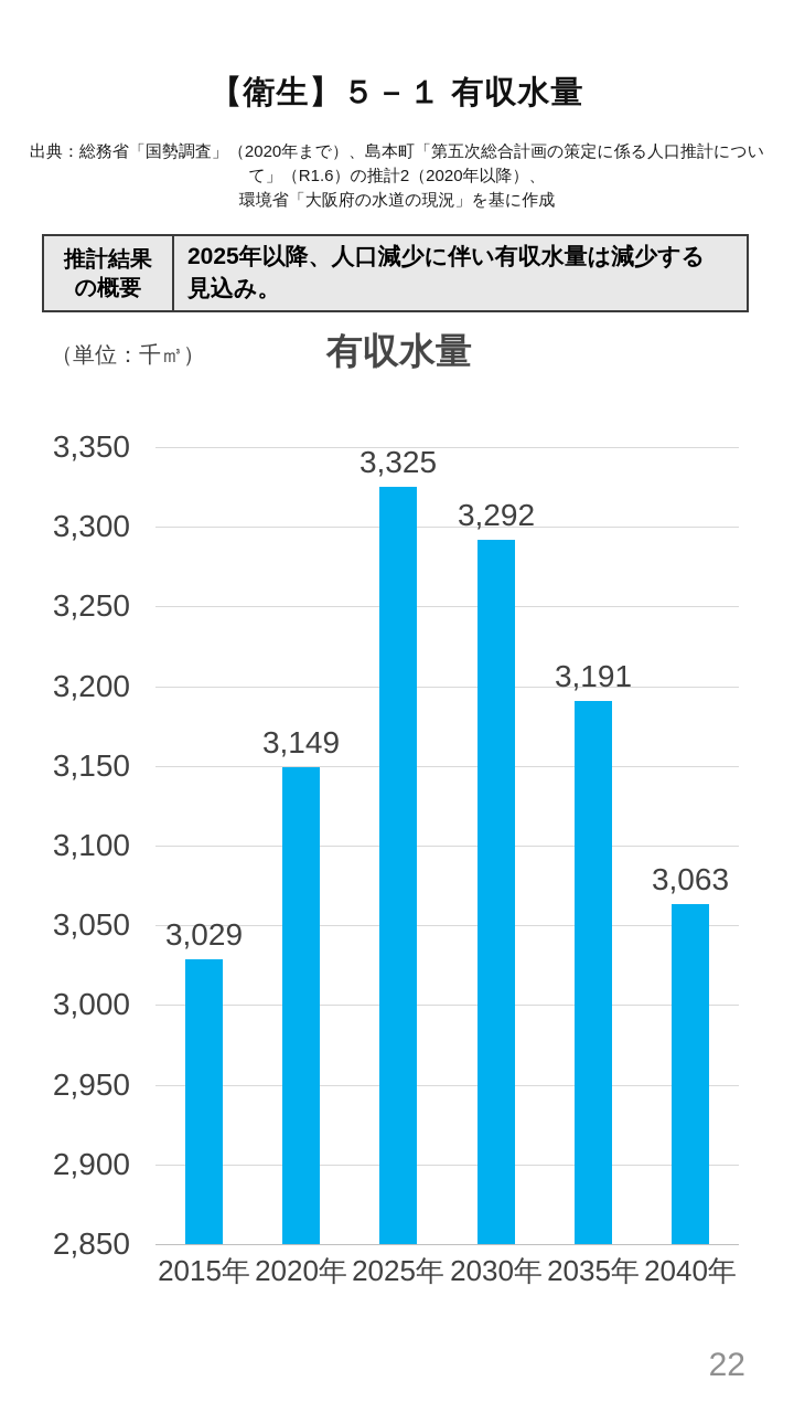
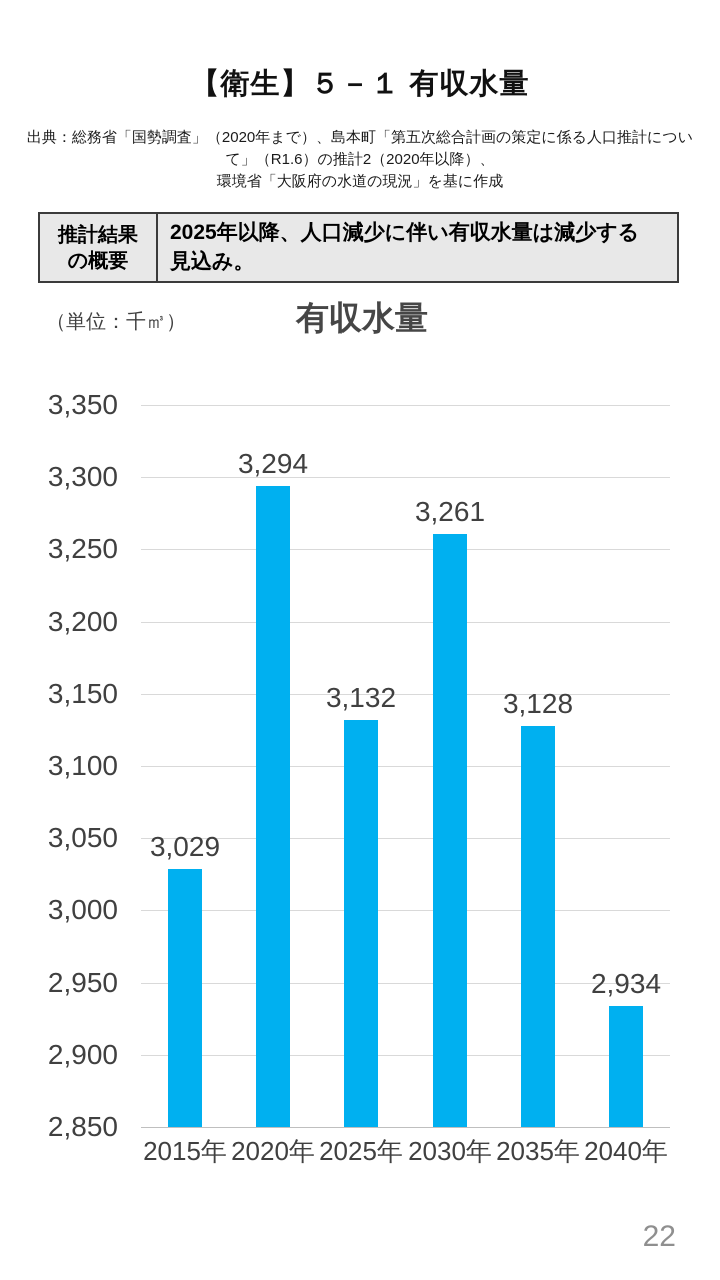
2020年: 3,149 -> 3,294
2025年: 3,325 -> 3,132
2030年: 3,292 -> 3,261
2035年: 3,191 -> 3,128
2040年: 3,063 -> 2,934
